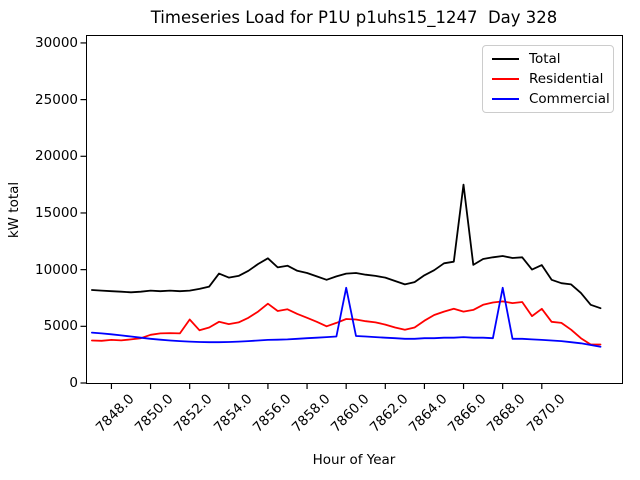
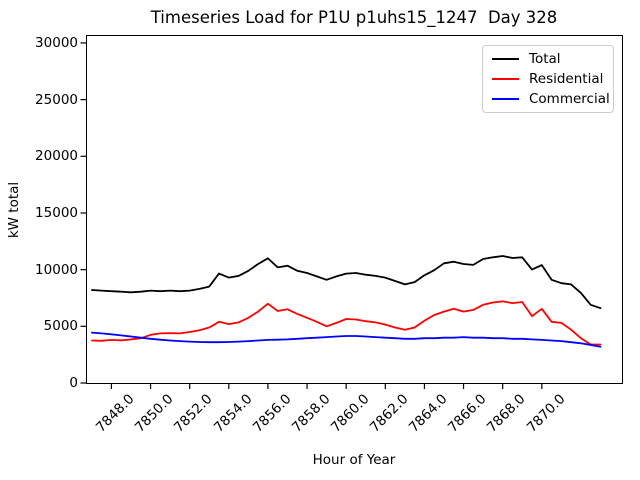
Residential/7852.0: 5600 -> 4500
Commercial/7860.0: 8400 -> 4200
Total/7866.0: 17500 -> 10500
Commercial/7868.0: 8400 -> 4000
